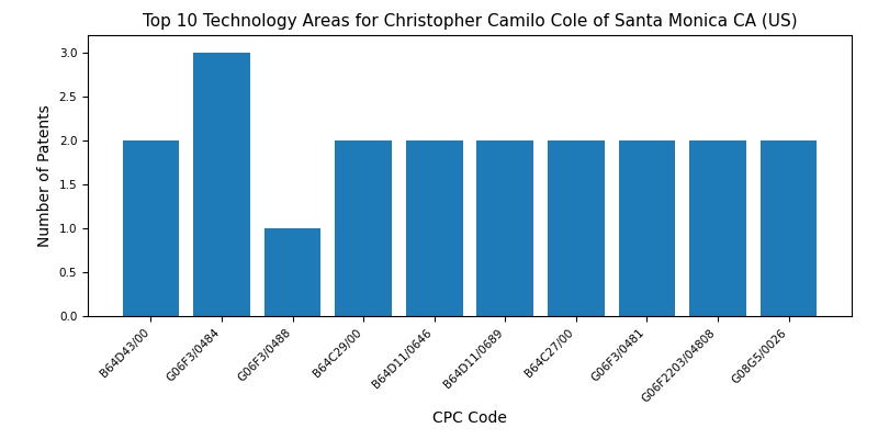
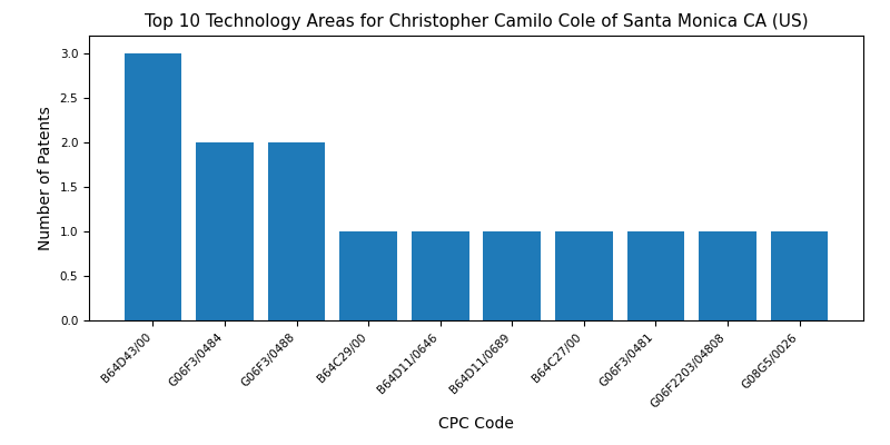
B64D43/00: 2 -> 3
G06F3/0484: 3 -> 2
G06F3/0488: 1 -> 2
B64C29/00: 2 -> 1
B64D11/0646: 2 -> 1
B64D11/0689: 2 -> 1
B64C27/00: 2 -> 1
G06F3/0481: 2 -> 1
G06F2203/04808: 2 -> 1
G08G5/0026: 2 -> 1
